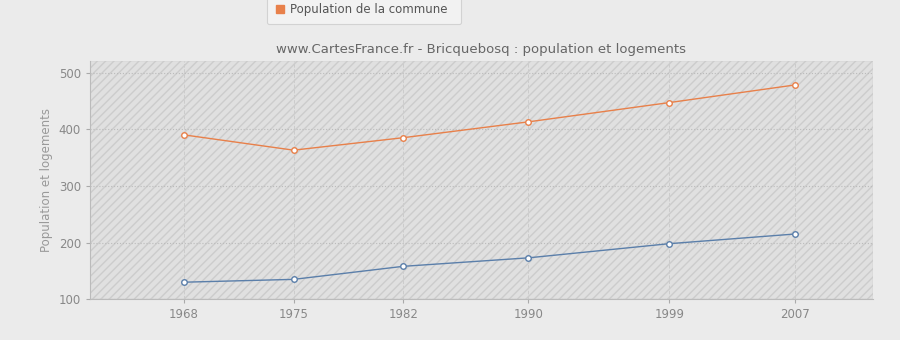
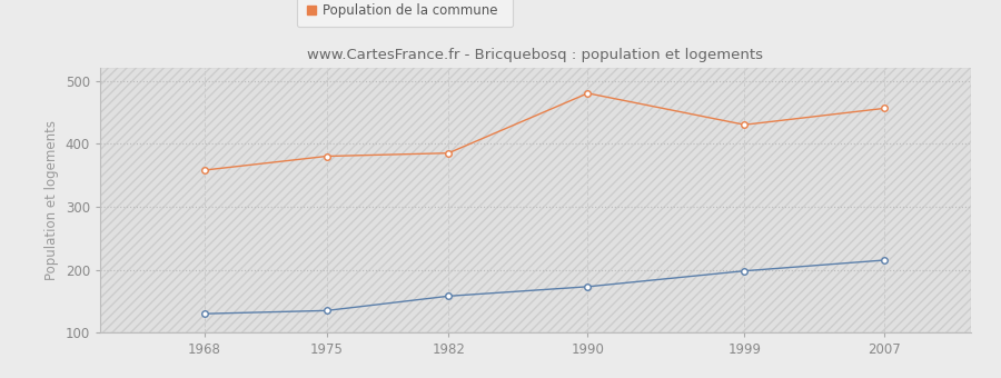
Population de la commune/1968: 390 -> 358
Population de la commune/1975: 363 -> 380
Population de la commune/1990: 413 -> 480
Population de la commune/1999: 447 -> 430
Population de la commune/2007: 478 -> 456
